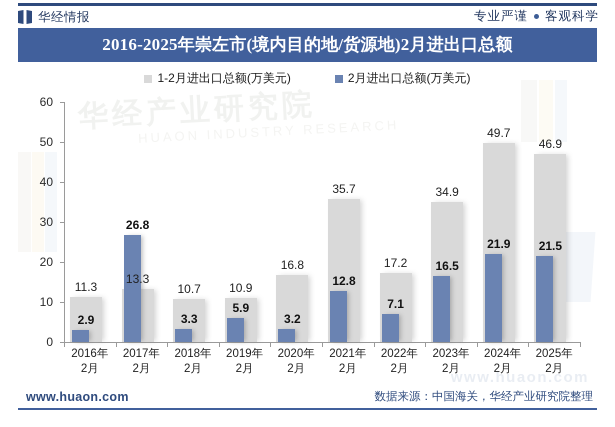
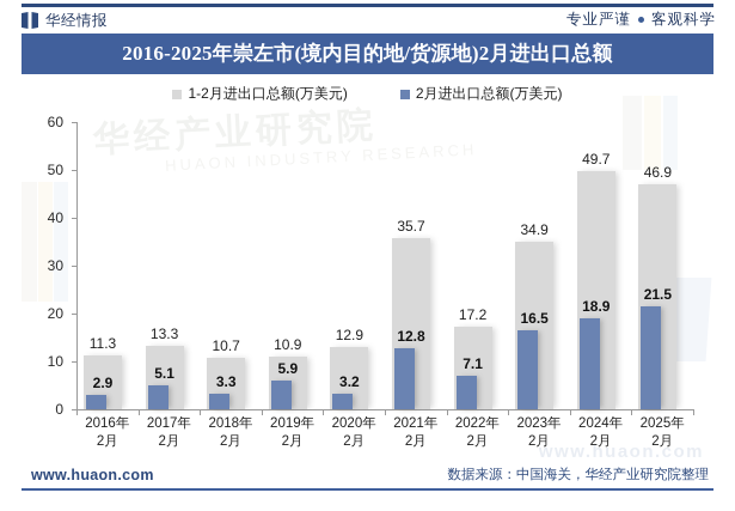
2月进出口总额(万美元)/2017年 2月: 26.8 -> 5.1
1-2月进出口总额(万美元)/2020年 2月: 16.8 -> 12.9
2月进出口总额(万美元)/2024年 2月: 21.9 -> 18.9
